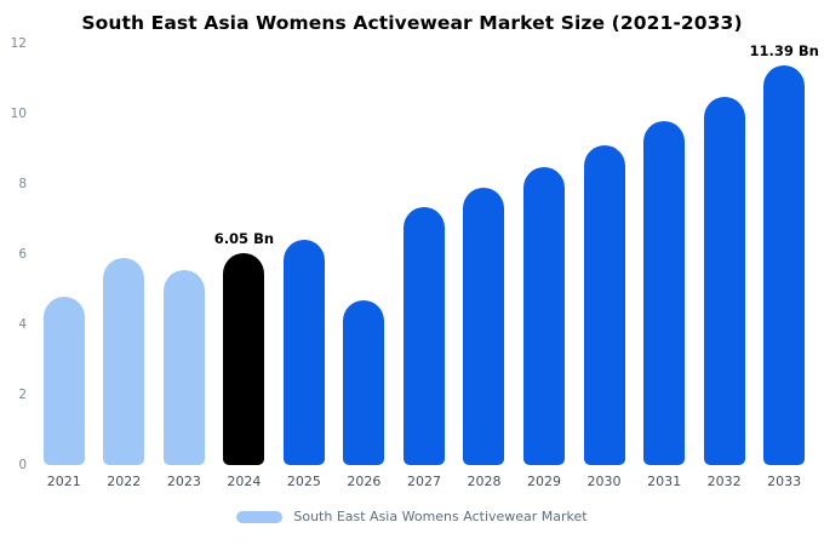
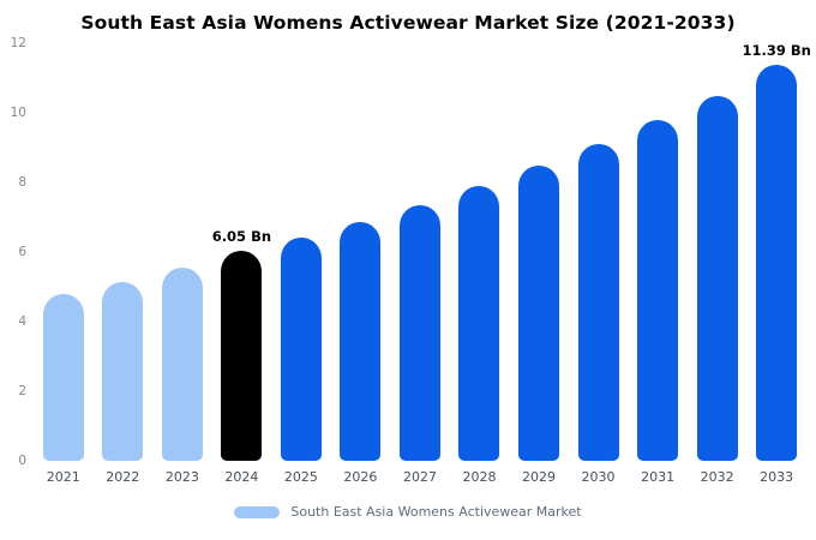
2022: 5.9 -> 5.2
2026: 4.7 -> 6.8
